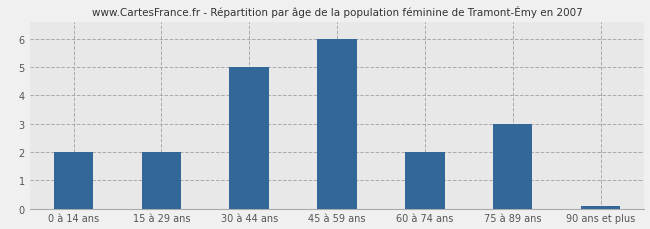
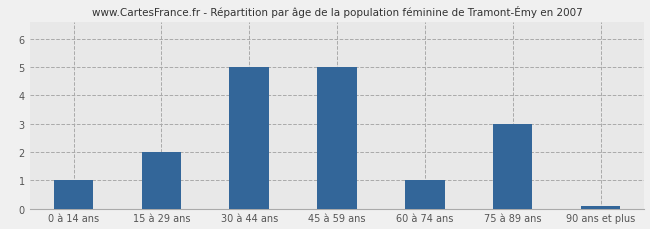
0 à 14 ans: 2.00 -> 1.00
45 à 59 ans: 6.00 -> 5.00
60 à 74 ans: 2.00 -> 1.00
